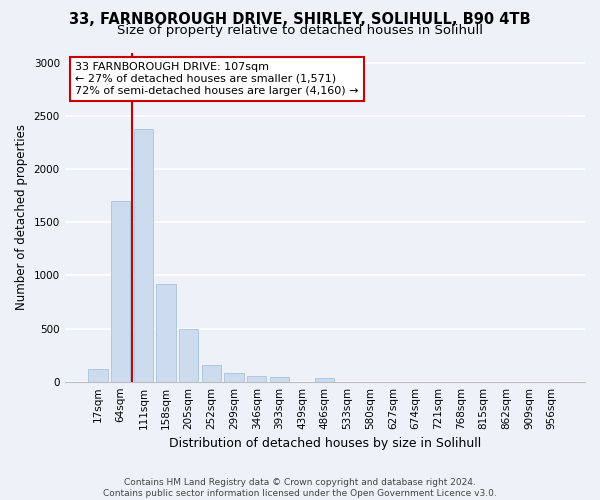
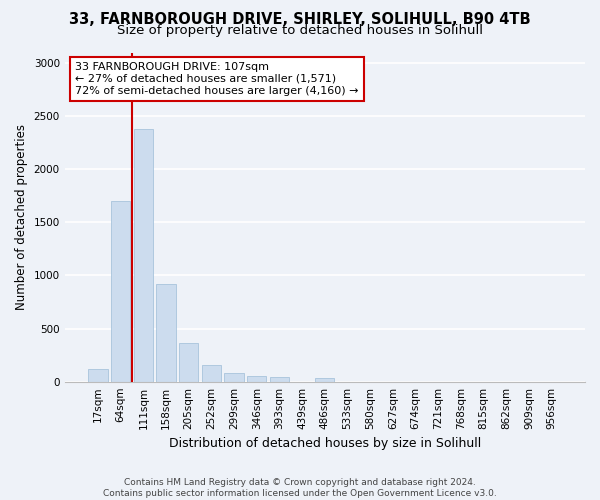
205sqm: 500 -> 360
